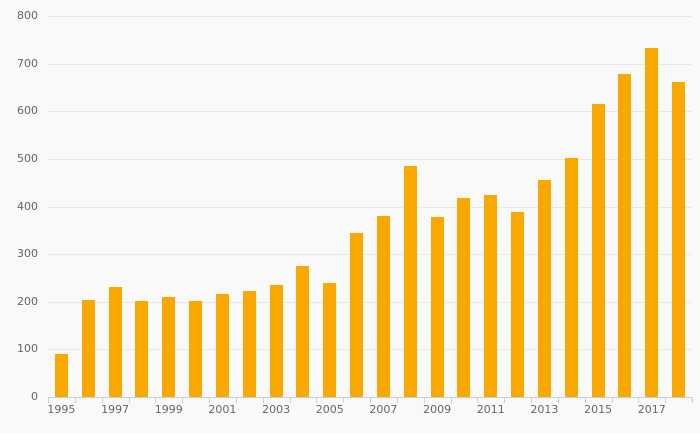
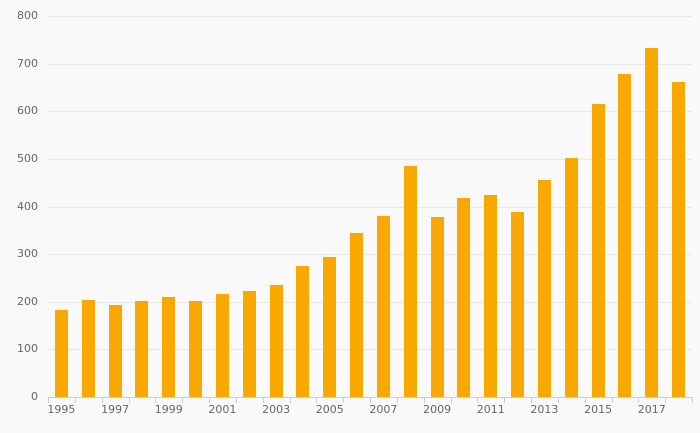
1995: 90 -> 180
1997: 230 -> 190
2005: 240 -> 300
